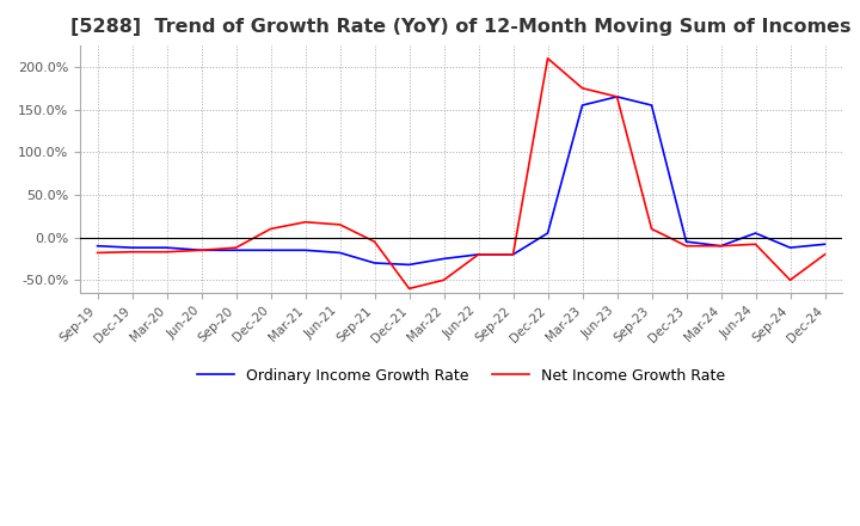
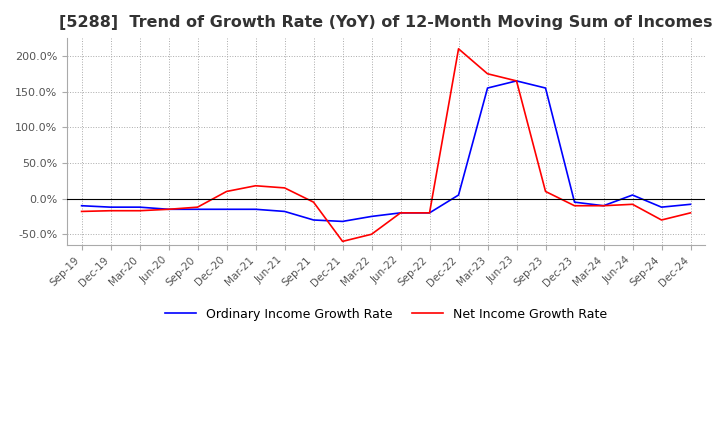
Net Income Growth Rate/Sep-24: -50% -> -30%
